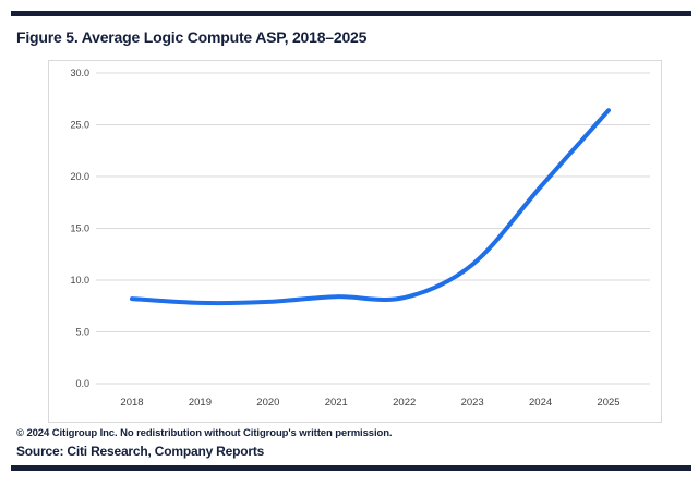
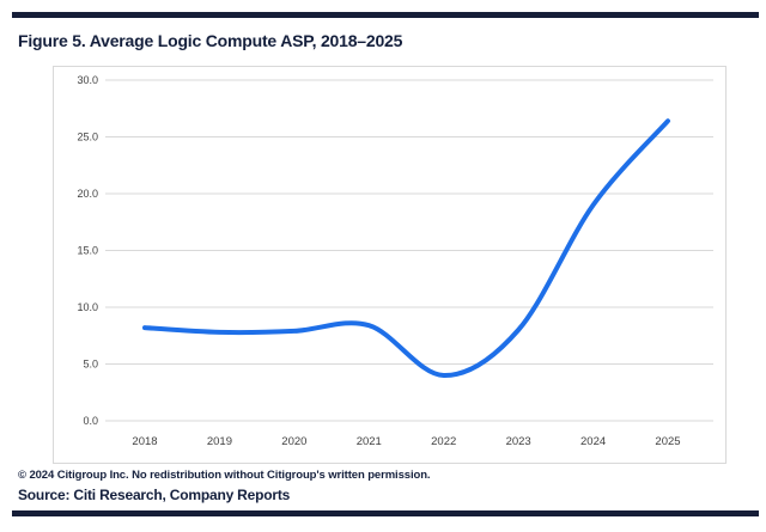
2022: 8 -> 4
2023: 12 -> 8
